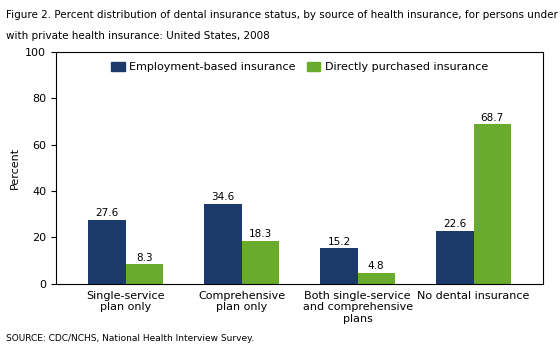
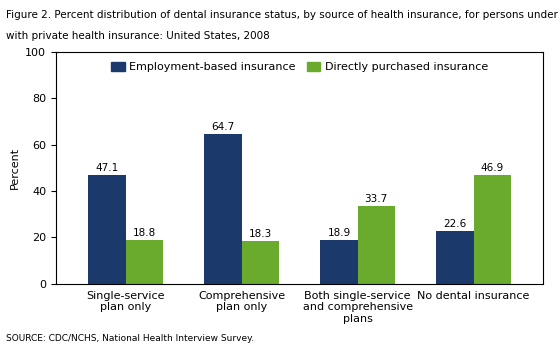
Employment-based insurance/Single-service plan only: 27.6 -> 47.1
Directly purchased insurance/Single-service plan only: 8.3 -> 18.8
Employment-based insurance/Comprehensive plan only: 34.6 -> 64.7
Employment-based insurance/Both single-service and comprehensive plans: 15.2 -> 18.9
Directly purchased insurance/Both single-service and comprehensive plans: 4.8 -> 33.7
Directly purchased insurance/No dental insurance: 68.7 -> 46.9
